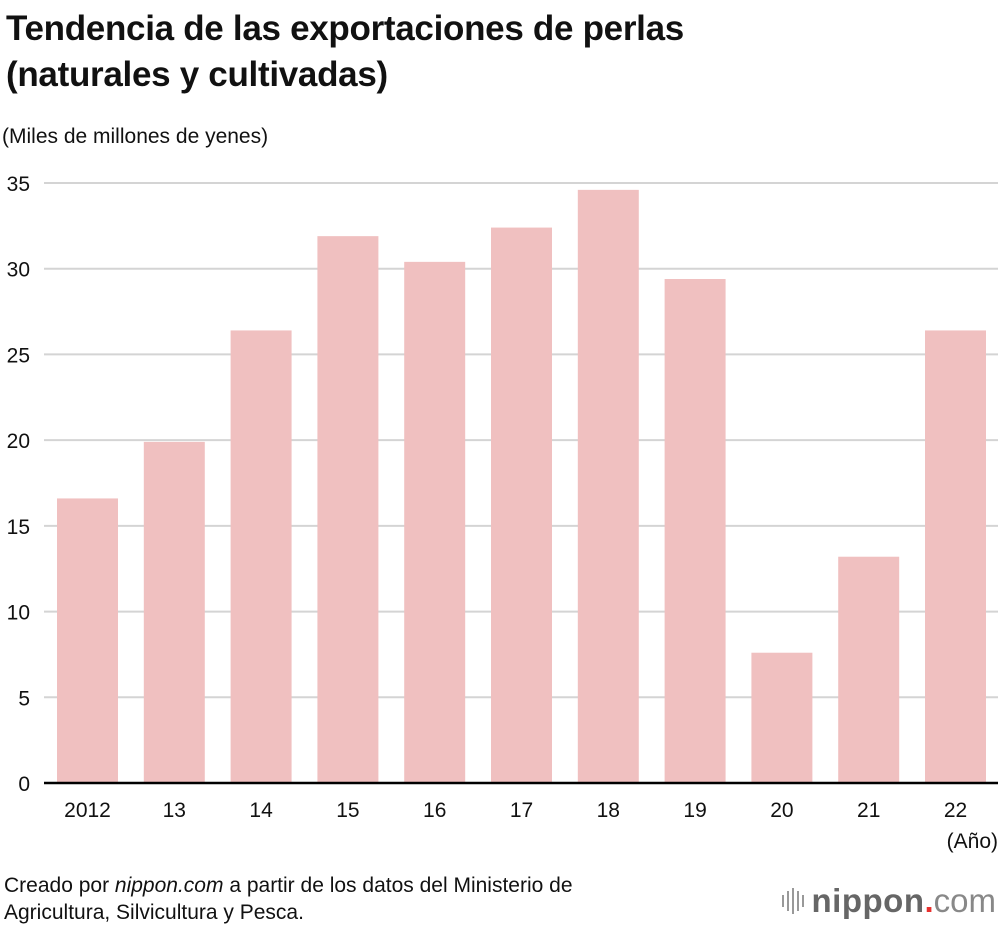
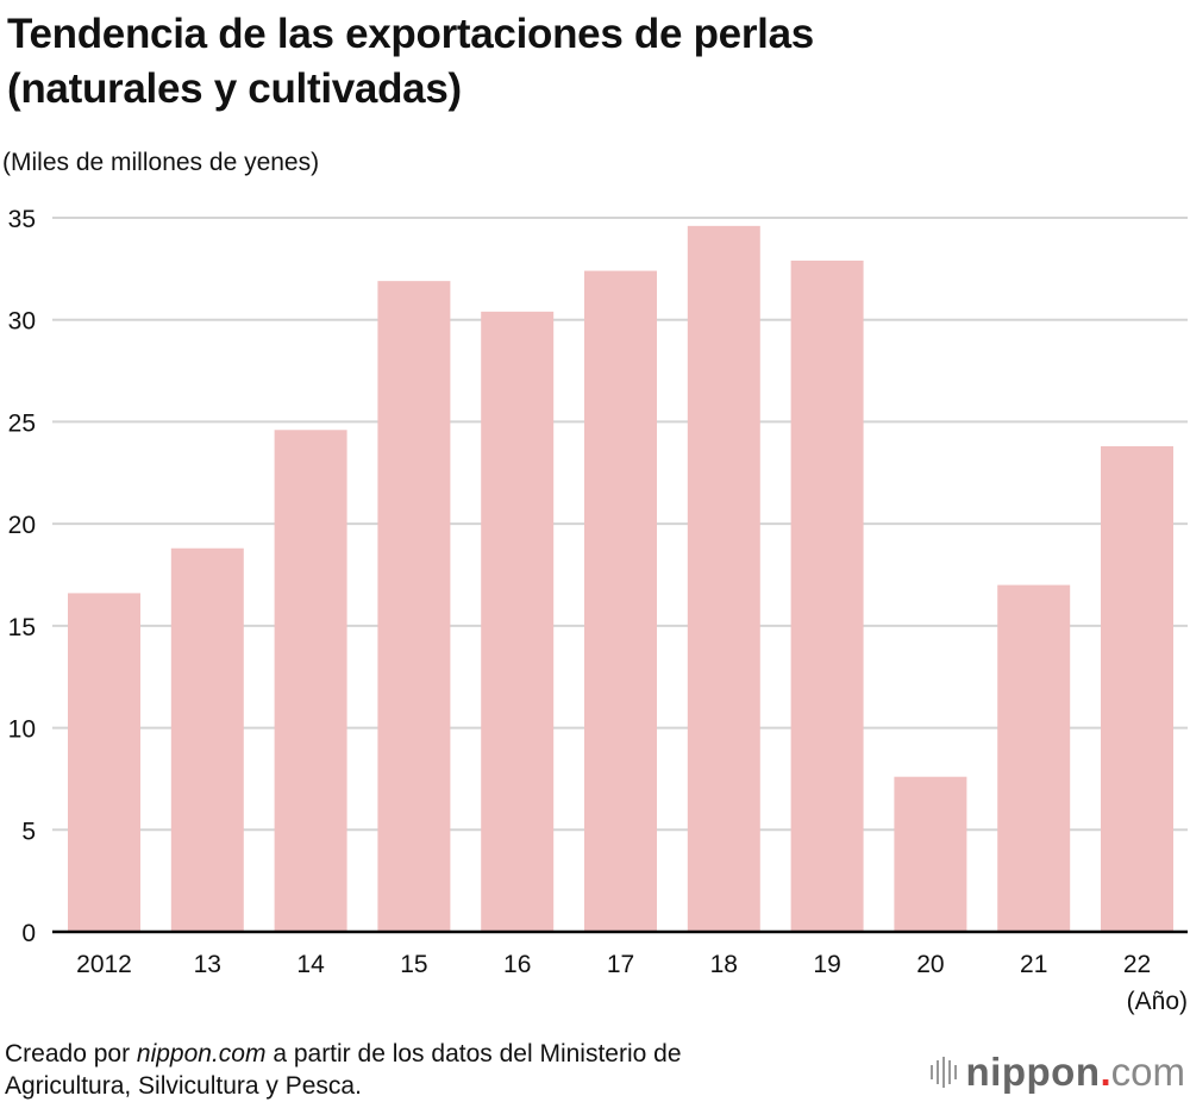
13: 19.9 -> 18.8
14: 26.4 -> 24.6
19: 29.4 -> 32.9
21: 13.2 -> 17.0
22: 26.4 -> 23.8
